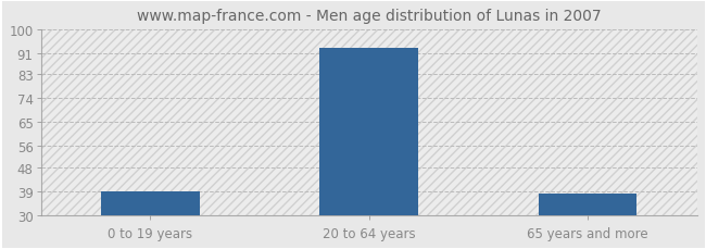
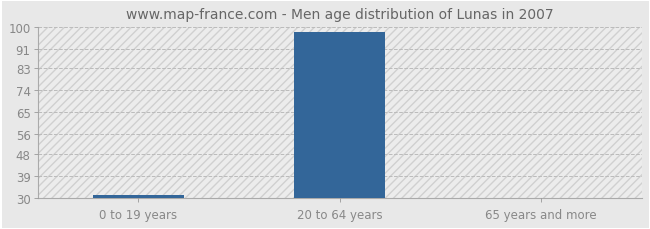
0 to 19 years: 39 -> 31
20 to 64 years: 93 -> 98
65 years and more: 38 -> 30
